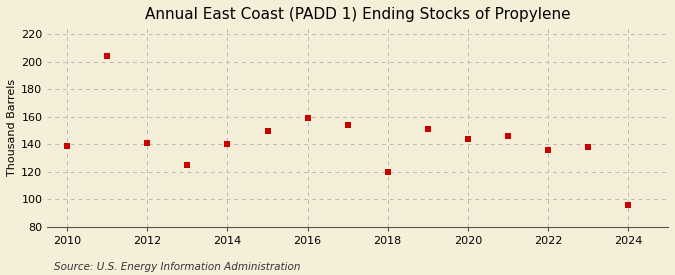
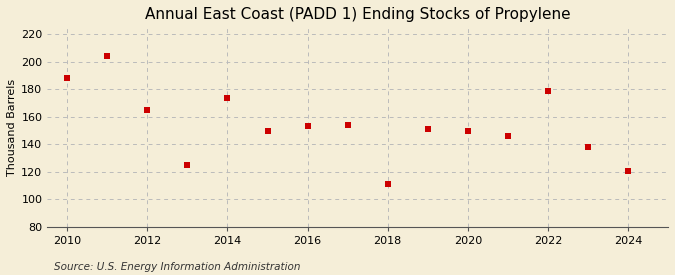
2010: 139 -> 188
2012: 141 -> 165
2014: 140 -> 174
2016: 159 -> 153
2018: 120 -> 111
2020: 144 -> 150
2022: 136 -> 179
2024: 96 -> 121
